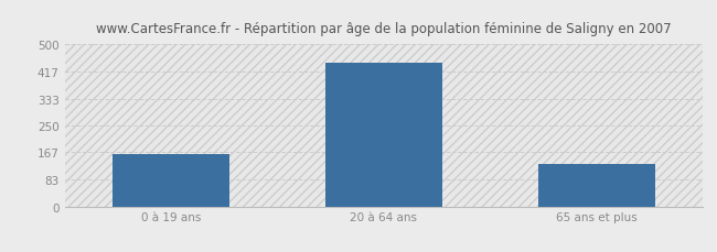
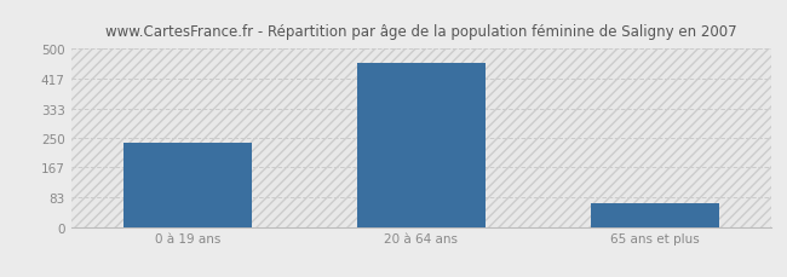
0 à 19 ans: 160 -> 237
20 à 64 ans: 445 -> 462
65 ans et plus: 130 -> 68
